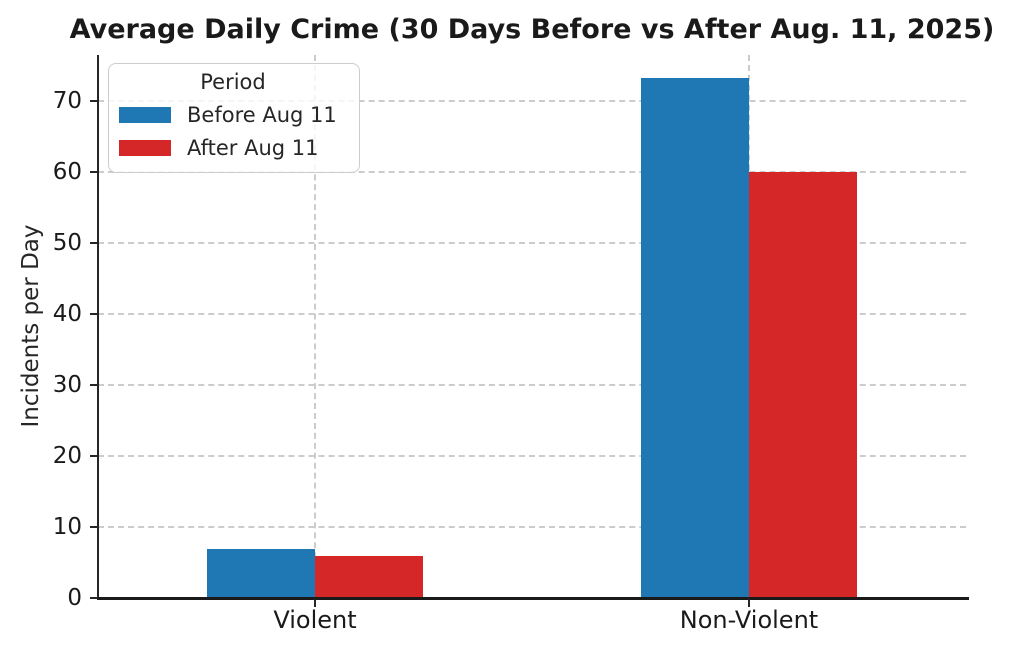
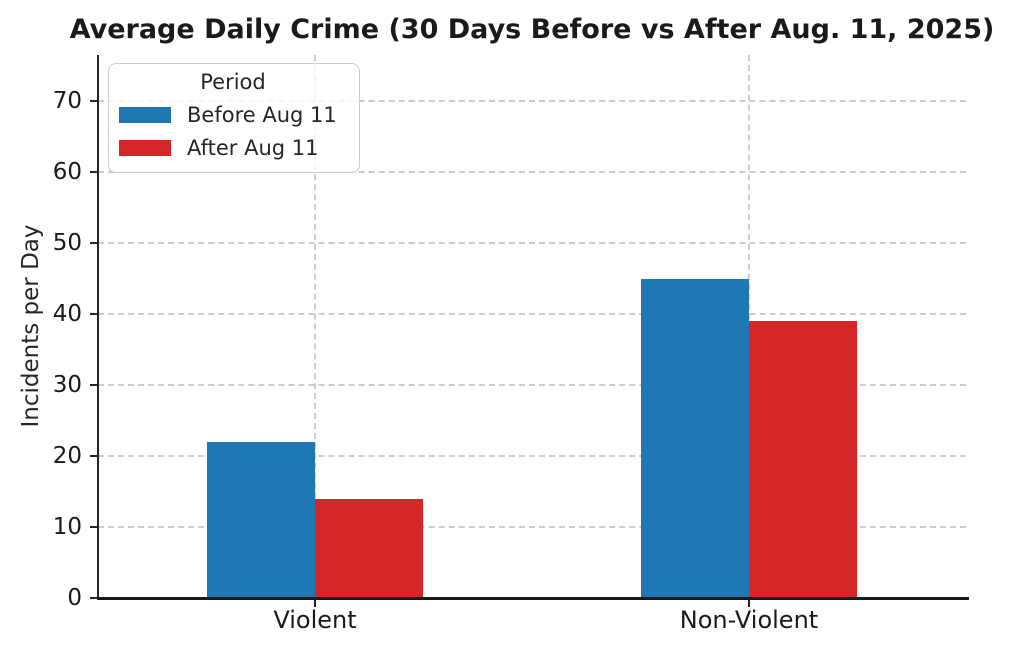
Before Aug 11/Violent: 7 -> 22
After Aug 11/Violent: 6 -> 14
Before Aug 11/Non-Violent: 73 -> 45
After Aug 11/Non-Violent: 60 -> 39
